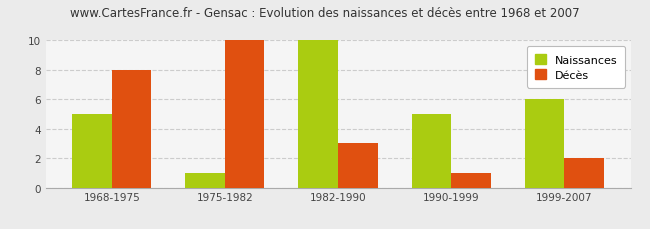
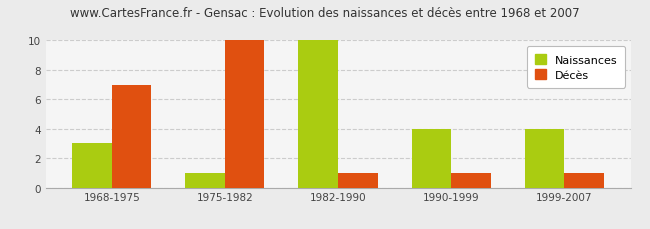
Naissances/1968-1975: 5 -> 3
Décès/1968-1975: 8 -> 7
Décès/1982-1990: 3 -> 1
Naissances/1990-1999: 5 -> 4
Naissances/1999-2007: 6 -> 4
Décès/1999-2007: 2 -> 1
